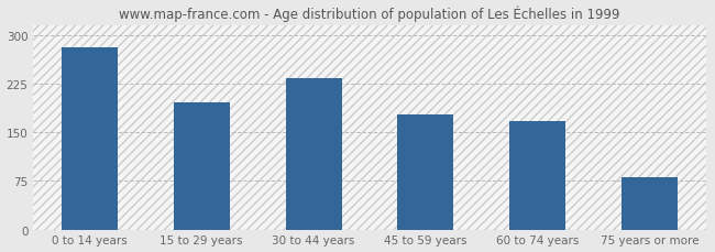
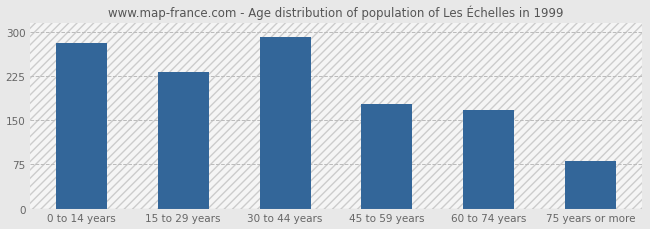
15 to 29 years: 196 -> 232
30 to 44 years: 234 -> 292
